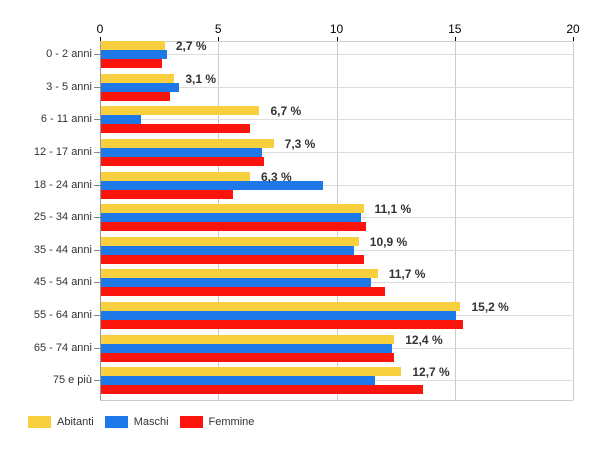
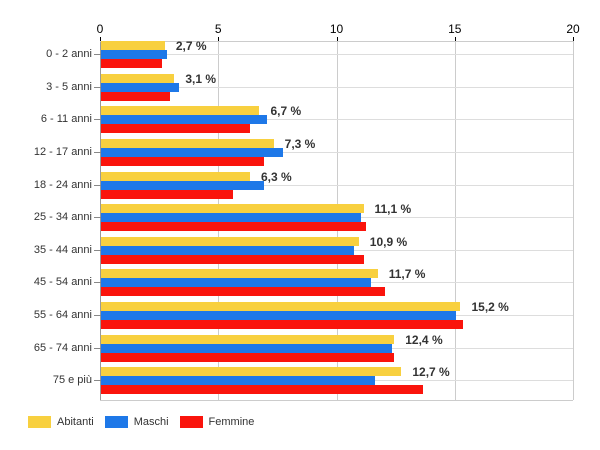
Maschi/6 - 11 anni: 1.7 -> 7.0
Maschi/12 - 17 anni: 6.8 -> 7.7
Maschi/18 - 24 anni: 9.4 -> 6.9
